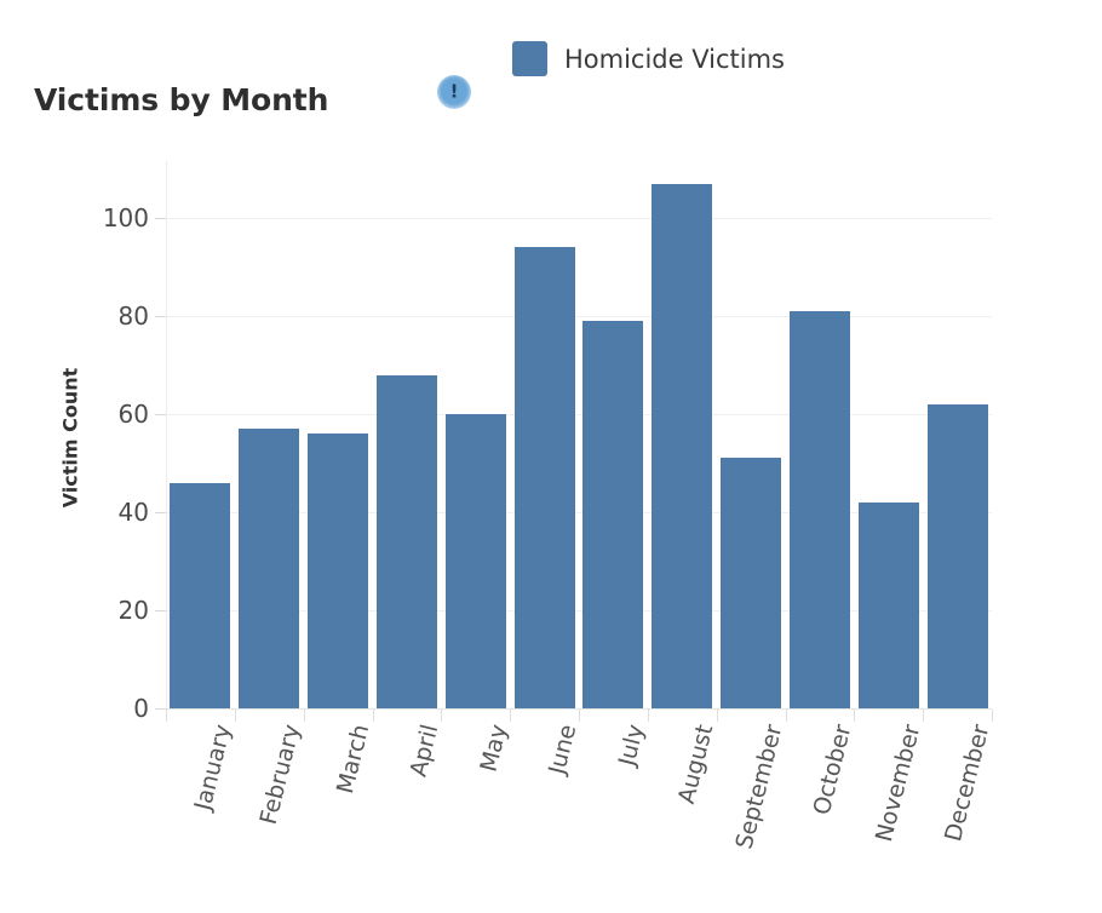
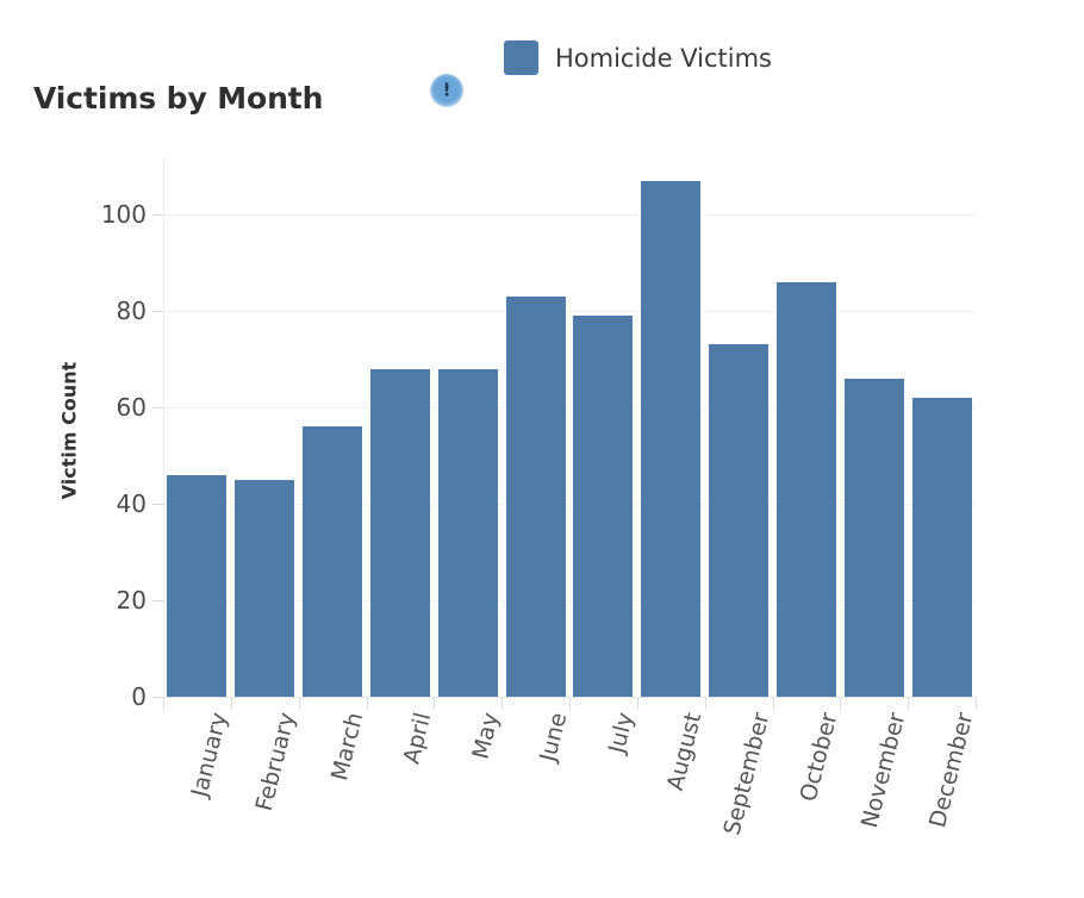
February: 57 -> 45
May: 60 -> 68
June: 94 -> 83
September: 51 -> 73
October: 81 -> 86
November: 42 -> 66
